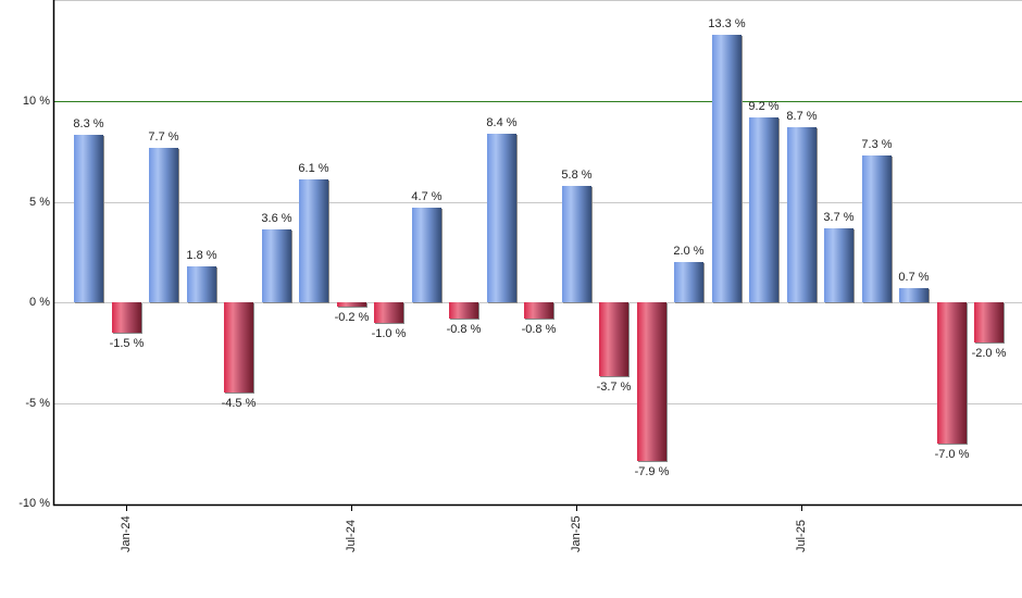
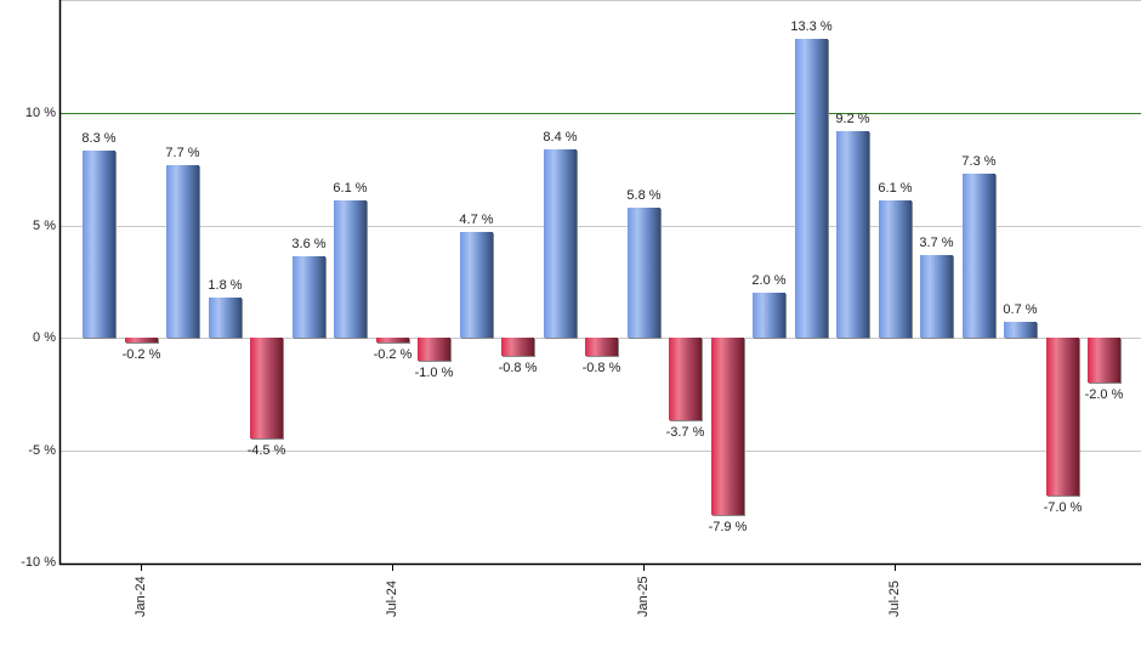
Jan-24: -1.5 -> -0.2
Jul-25: 8.7 -> 6.1
